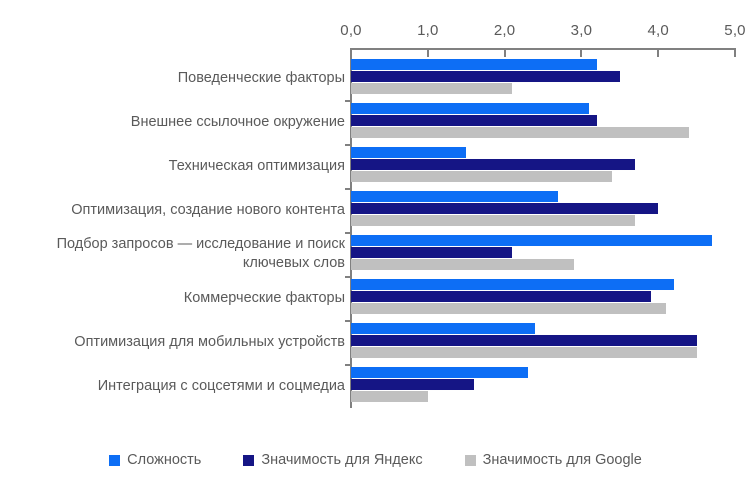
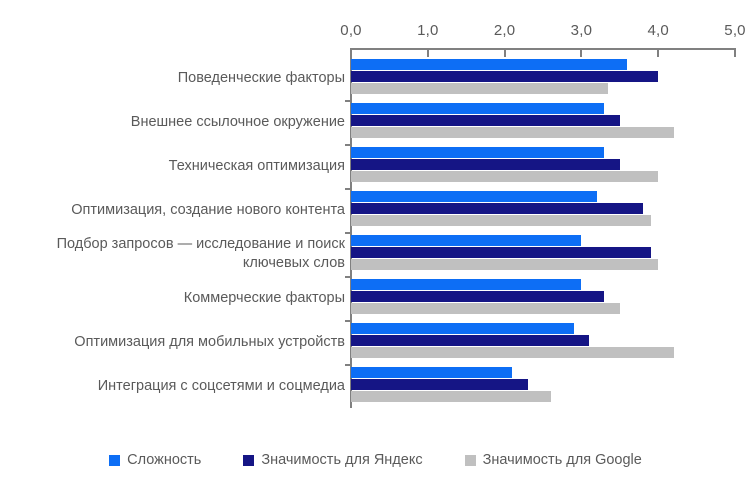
Сложность/Поведенческие факторы: 3,2 -> 3,6
Значимость для Яндекс/Поведенческие факторы: 3,5 -> 4,0
Значимость для Google/Поведенческие факторы: 2,1 -> 3,4
Сложность/Внешнее ссылочное окружение: 3,1 -> 3,3
Значимость для Яндекс/Внешнее ссылочное окружение: 3,2 -> 3,5
Значимость для Google/Внешнее ссылочное окружение: 4,4 -> 4,2
Сложность/Техническая оптимизация: 1,5 -> 3,3
Значимость для Яндекс/Техническая оптимизация: 3,7 -> 3,5
Значимость для Google/Техническая оптимизация: 3,4 -> 4,0
Сложность/Оптимизация, создание нового контента: 2,7 -> 3,2
Значимость для Яндекс/Оптимизация, создание нового контента: 4,0 -> 3,8
Значимость для Google/Оптимизация, создание нового контента: 3,7 -> 3,9
Сложность/Подбор запросов — исследование и поиск ключевых слов: 4,7 -> 3,0
Значимость для Яндекс/Подбор запросов — исследование и поиск ключевых слов: 2,1 -> 3,9
Значимость для Google/Подбор запросов — исследование и поиск ключевых слов: 2,9 -> 4,0
Сложность/Коммерческие факторы: 4,2 -> 3,0
Значимость для Яндекс/Коммерческие факторы: 3,9 -> 3,3
Значимость для Google/Коммерческие факторы: 4,1 -> 3,5
Сложность/Оптимизация для мобильных устройств: 2,4 -> 2,9
Значимость для Яндекс/Оптимизация для мобильных устройств: 4,5 -> 3,1
Значимость для Google/Оптимизация для мобильных устройств: 4,5 -> 4,2
Сложность/Интеграция с соцсетями и соцмедиа: 2,3 -> 2,1
Значимость для Яндекс/Интеграция с соцсетями и соцмедиа: 1,6 -> 2,3
Значимость для Google/Интеграция с соцсетями и соцмедиа: 1,0 -> 2,6
